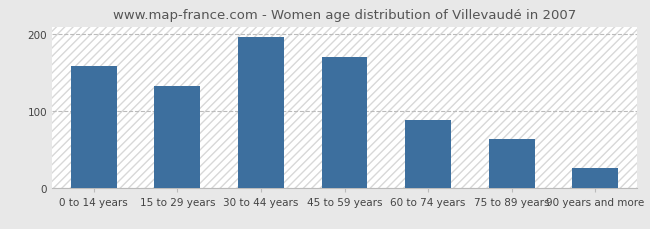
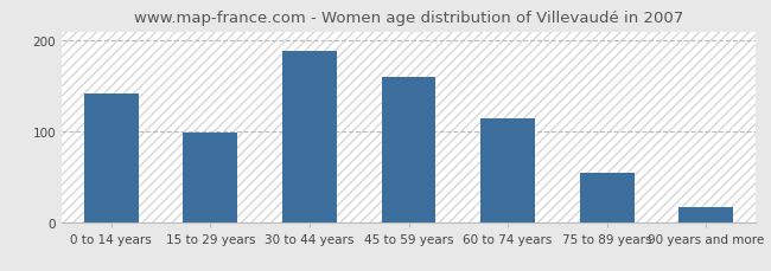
0 to 14 years: 158 -> 142
15 to 29 years: 133 -> 98
30 to 44 years: 197 -> 188
45 to 59 years: 170 -> 160
60 to 74 years: 88 -> 114
75 to 89 years: 63 -> 54
90 years and more: 25 -> 16
